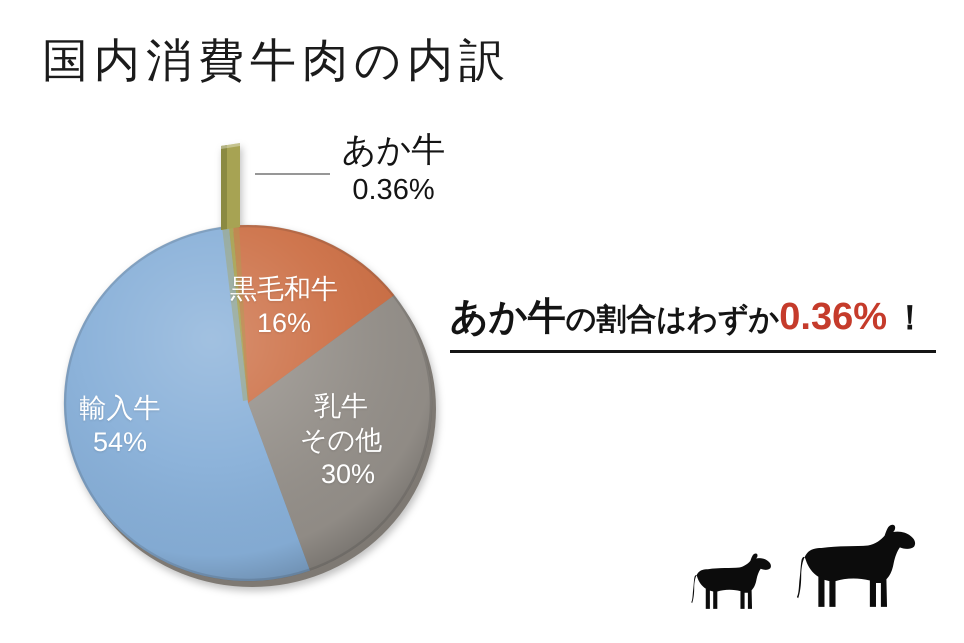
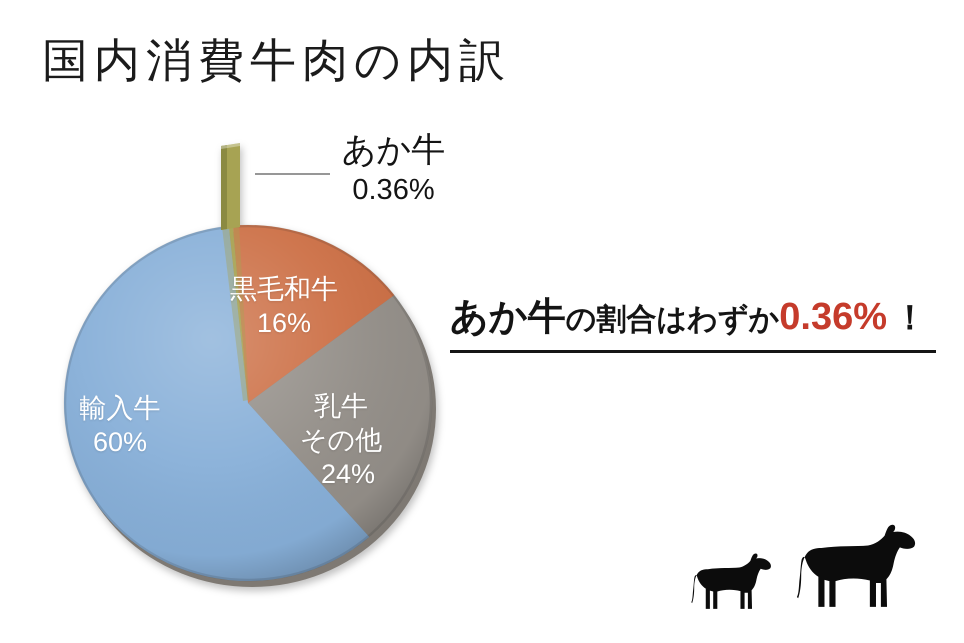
乳牛その他: 30% -> 24%
輸入牛: 54% -> 60%
